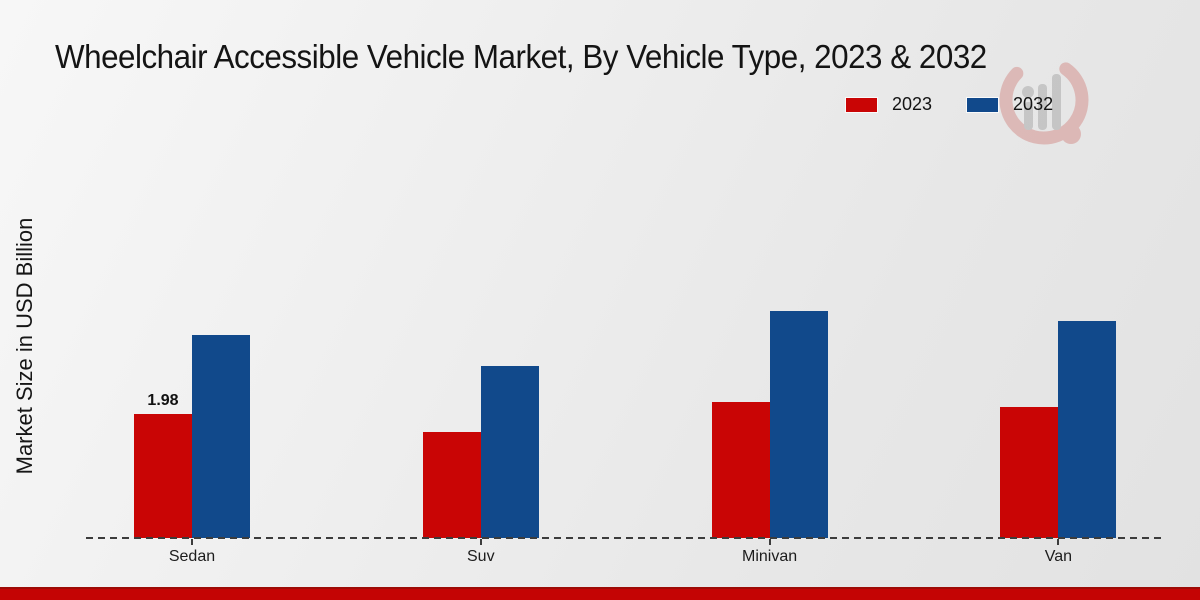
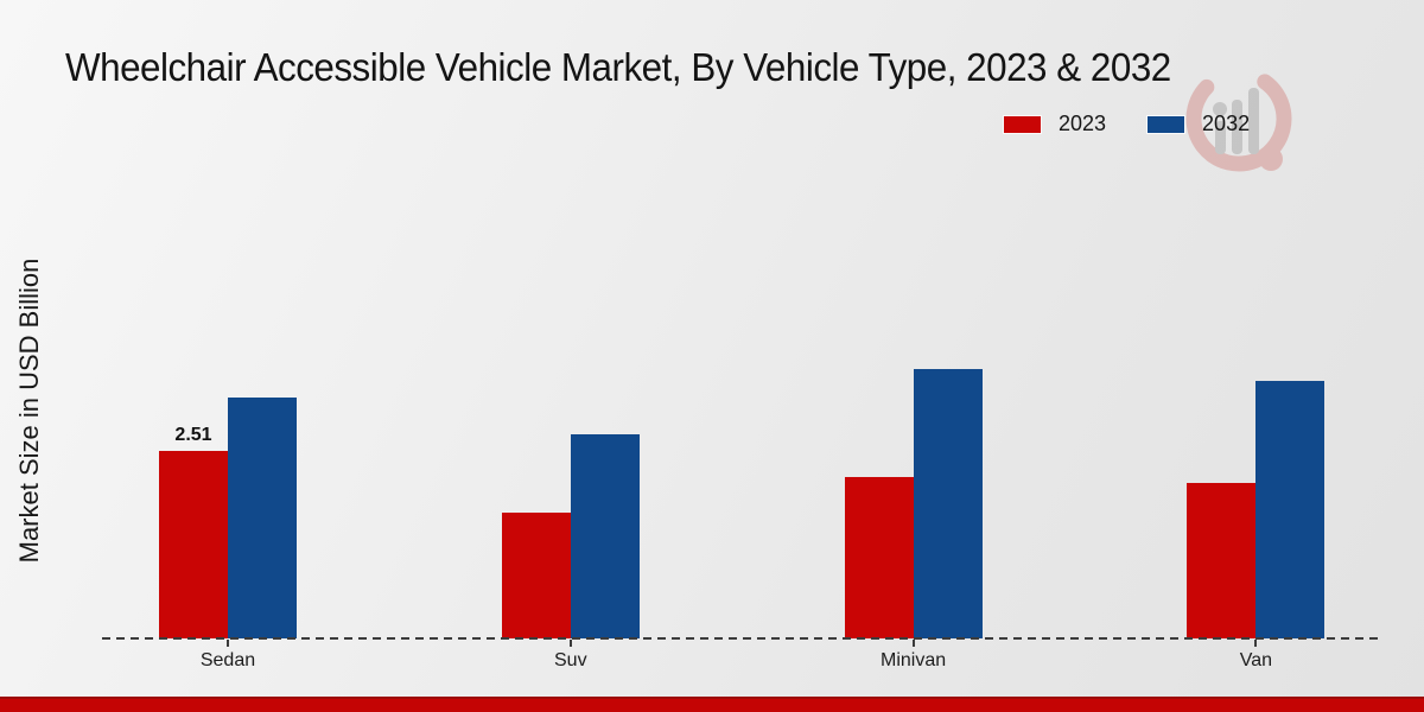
2023/Sedan: 1.98 -> 2.51
